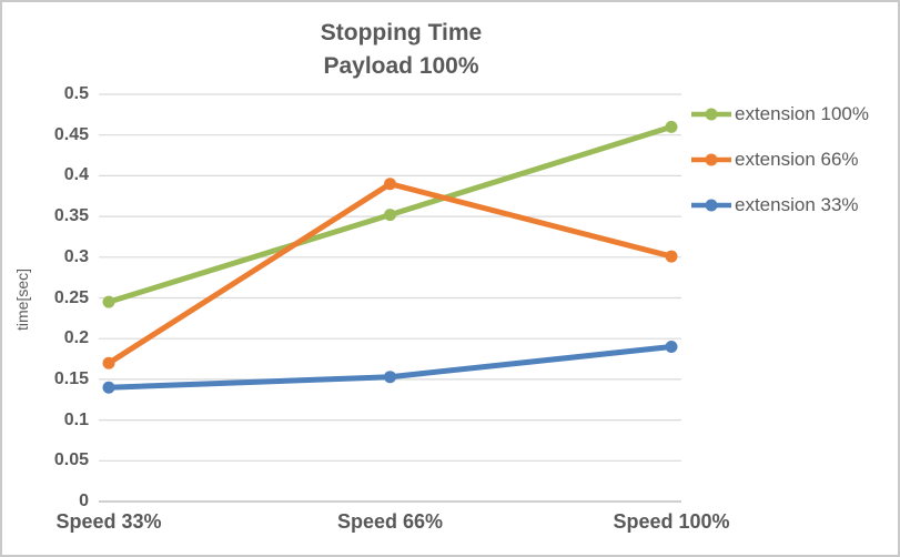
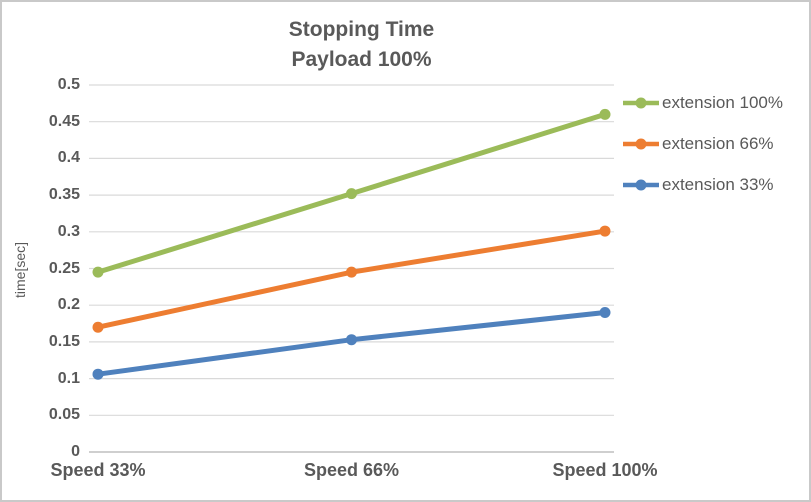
extension 33%/Speed 33%: 0.14 -> 0.11
extension 66%/Speed 66%: 0.39 -> 0.24
